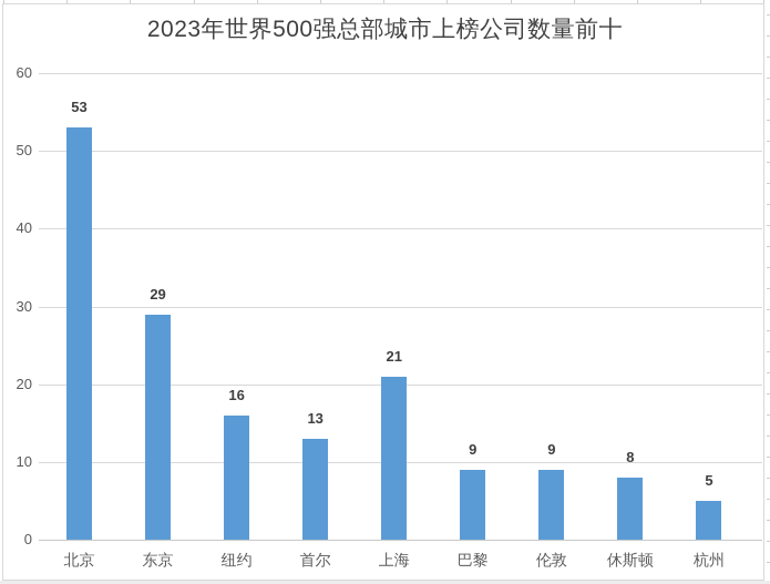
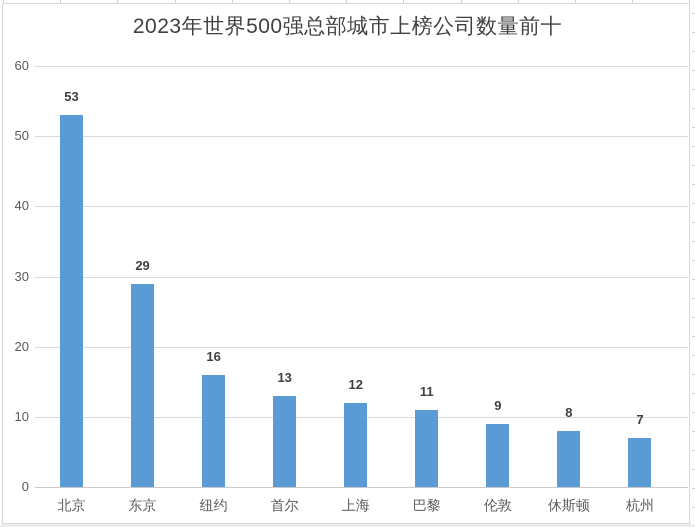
上海: 21 -> 12
巴黎: 9 -> 11
杭州: 5 -> 7
